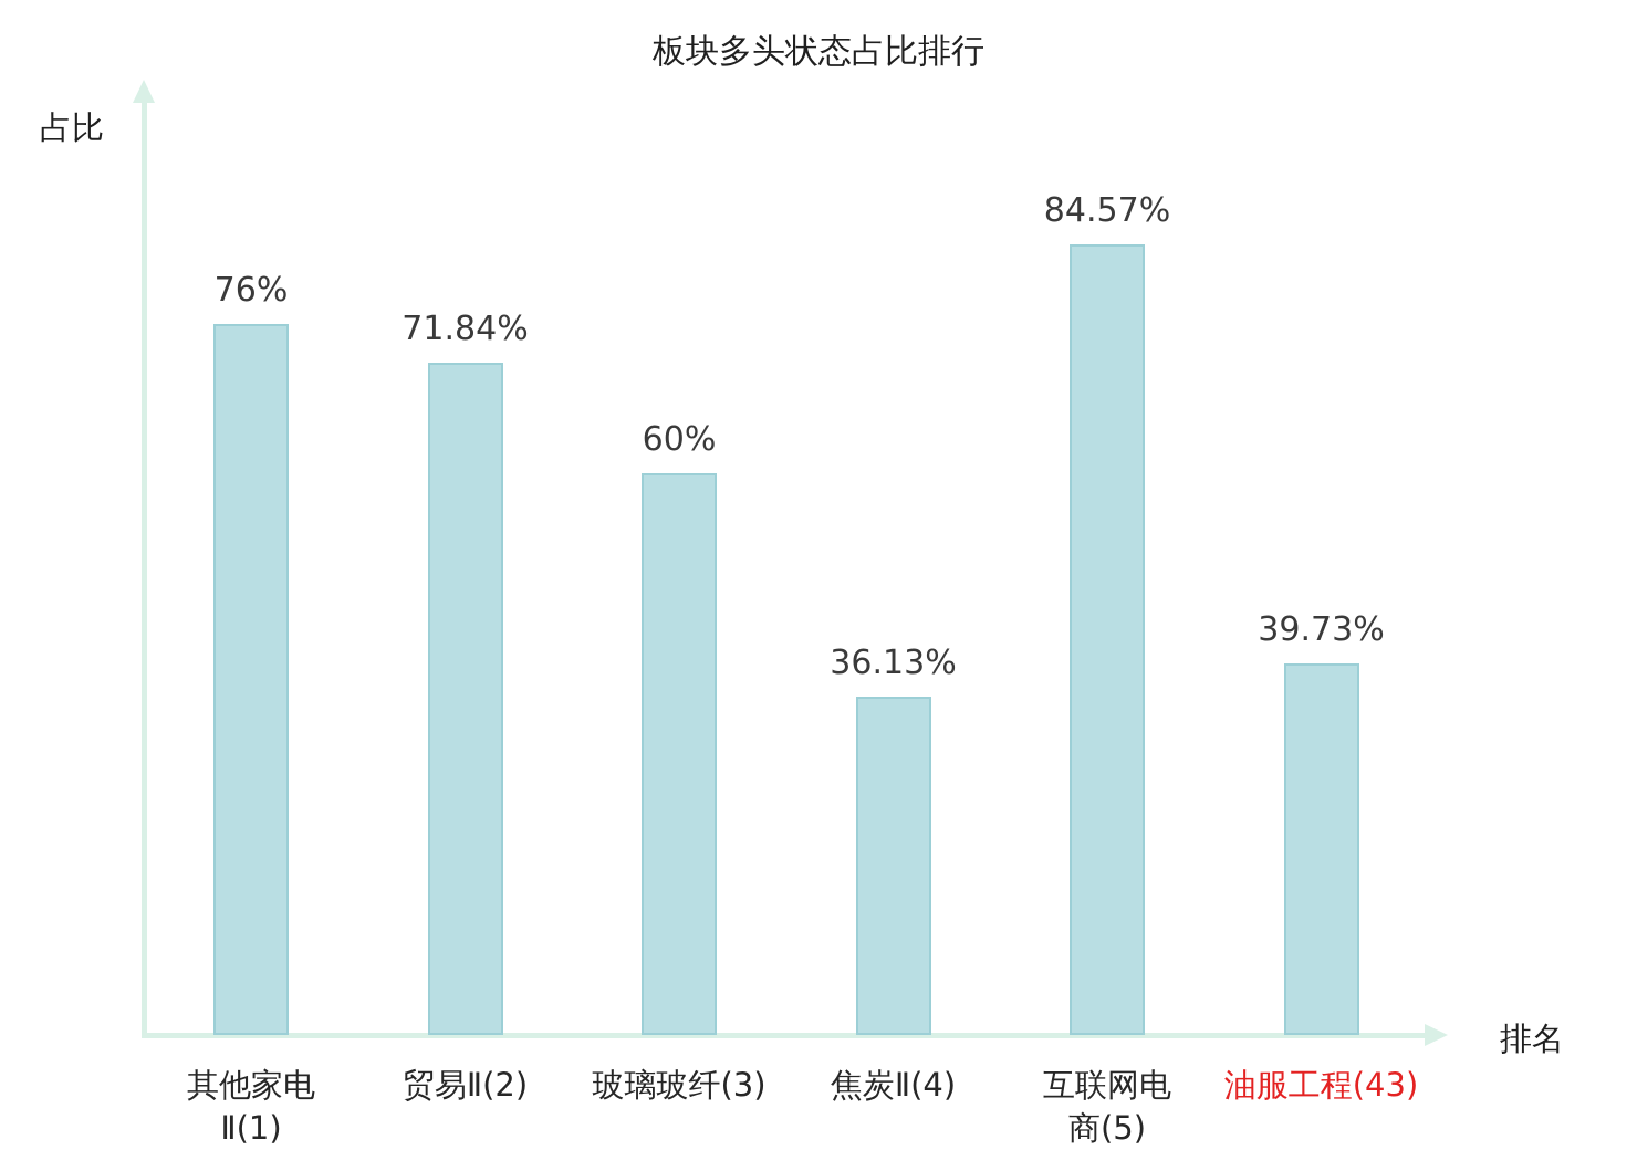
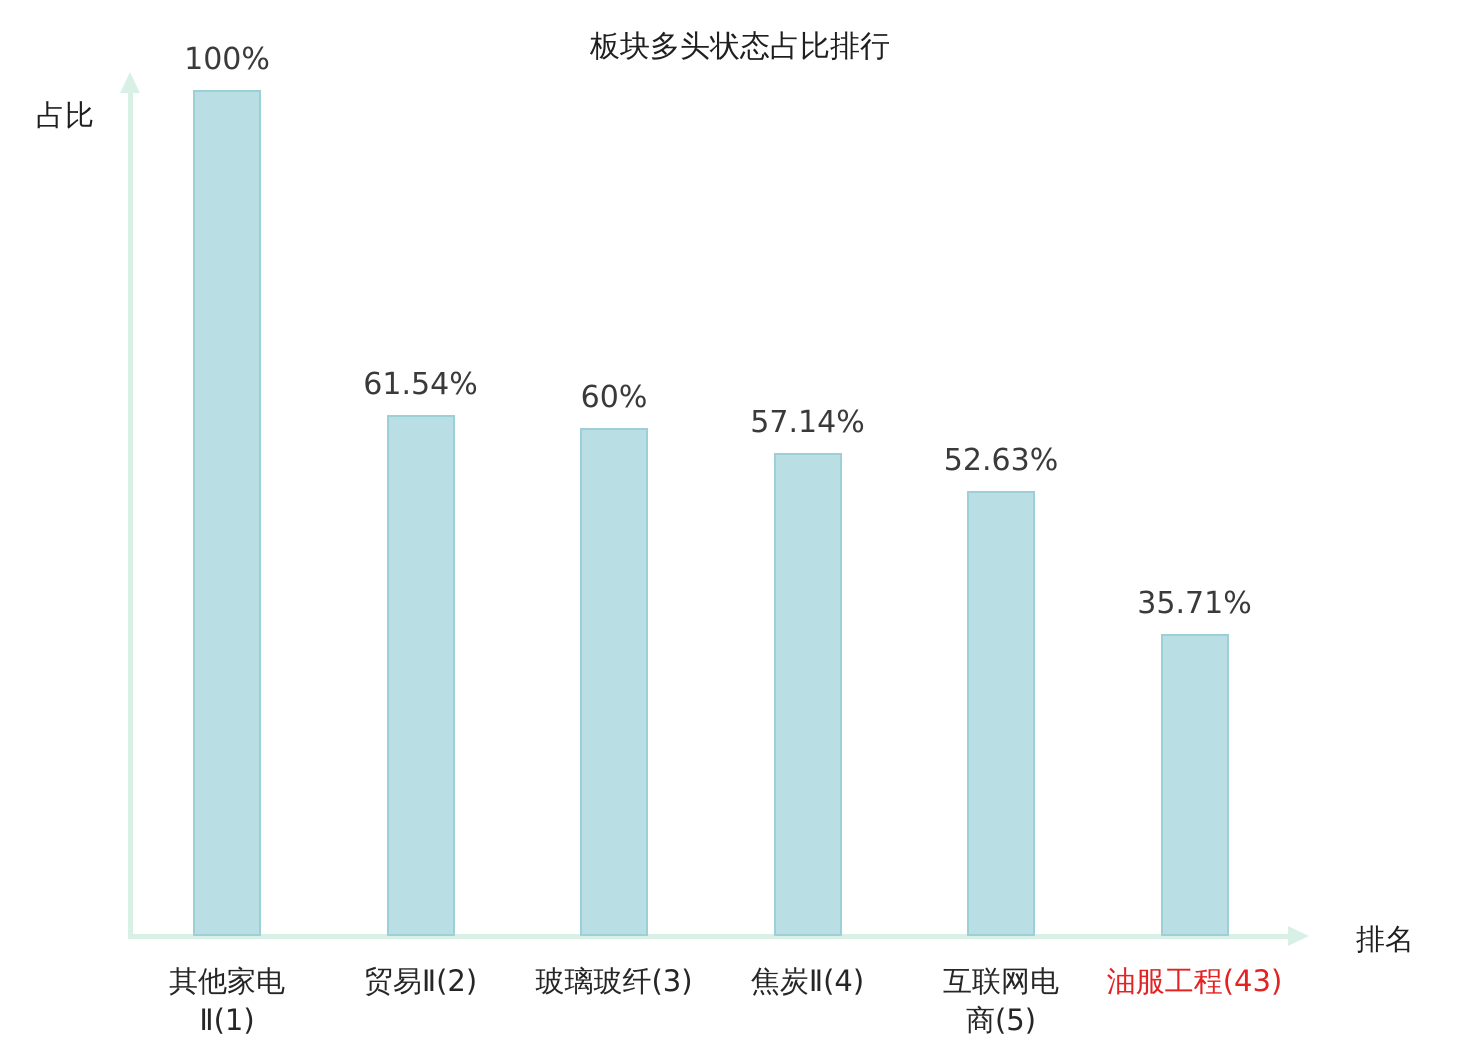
其他家电Ⅱ(1): 76% -> 100%
贸易Ⅱ(2): 71.84% -> 61.54%
焦炭Ⅱ(4): 36.13% -> 57.14%
互联网电商(5): 84.57% -> 52.63%
油服工程(43): 39.73% -> 35.71%
